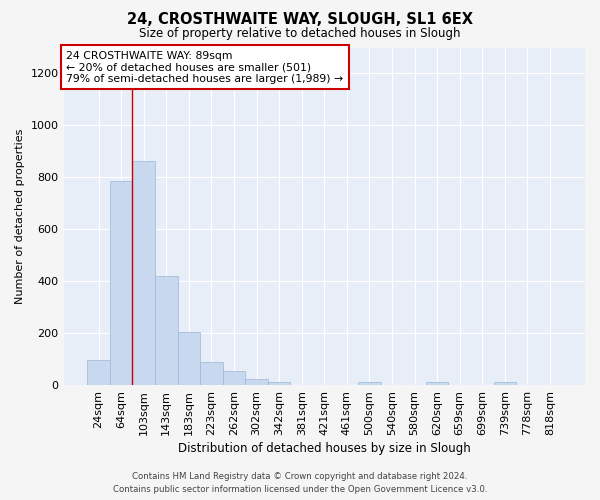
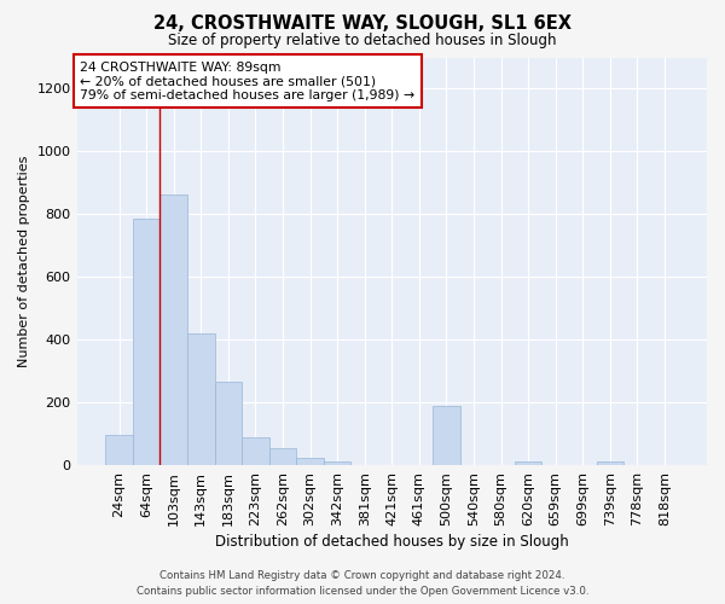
183sqm: 203 -> 265
500sqm: 10 -> 190
